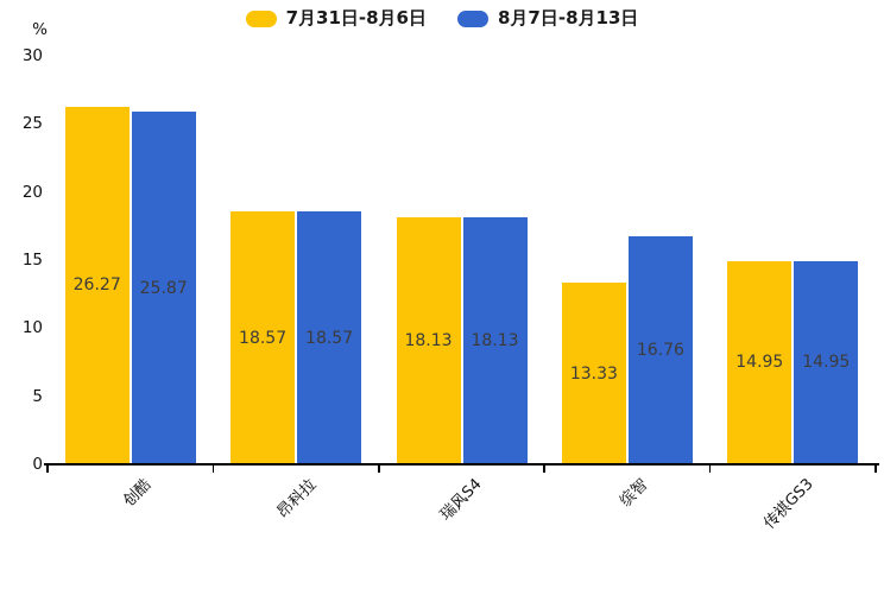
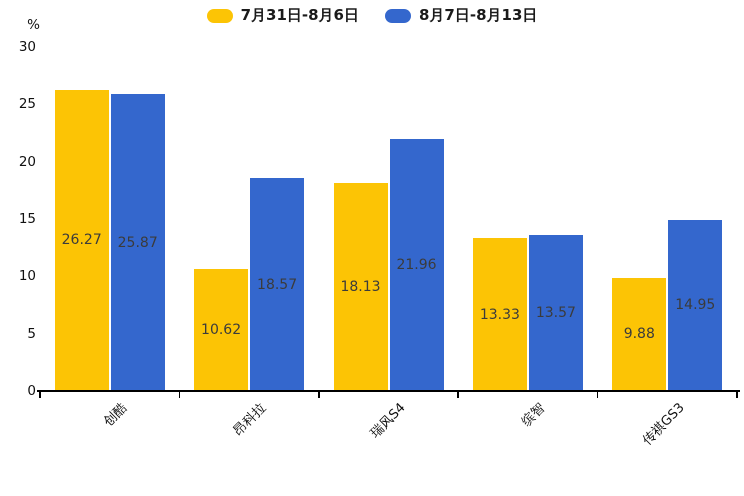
7月31日-8月6日/昂科拉: 18.57 -> 10.62
8月7日-8月13日/瑞风S4: 18.13 -> 21.96
8月7日-8月13日/缤智: 16.76 -> 13.57
7月31日-8月6日/传祺GS3: 14.95 -> 9.88
